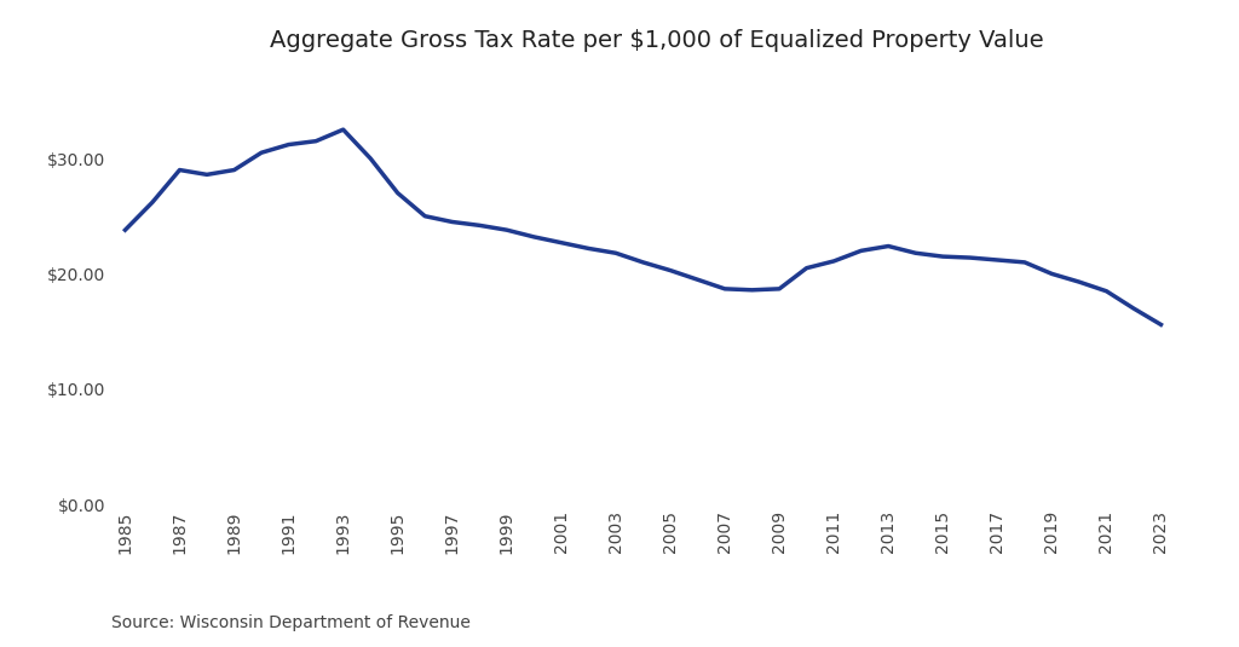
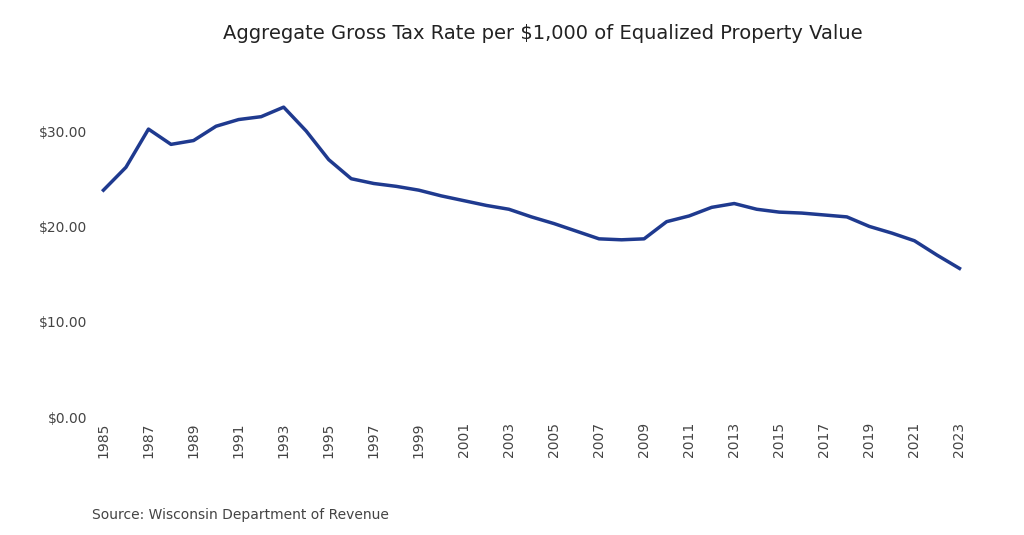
1987: $29.0 -> $30.2
